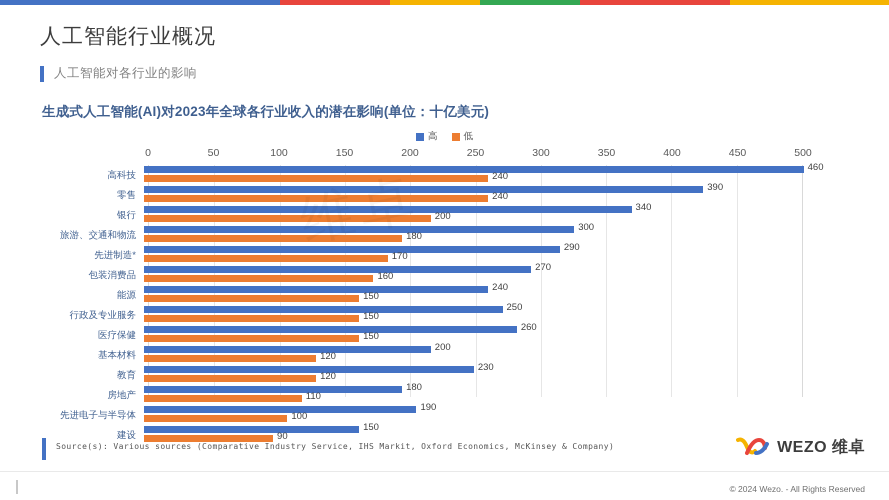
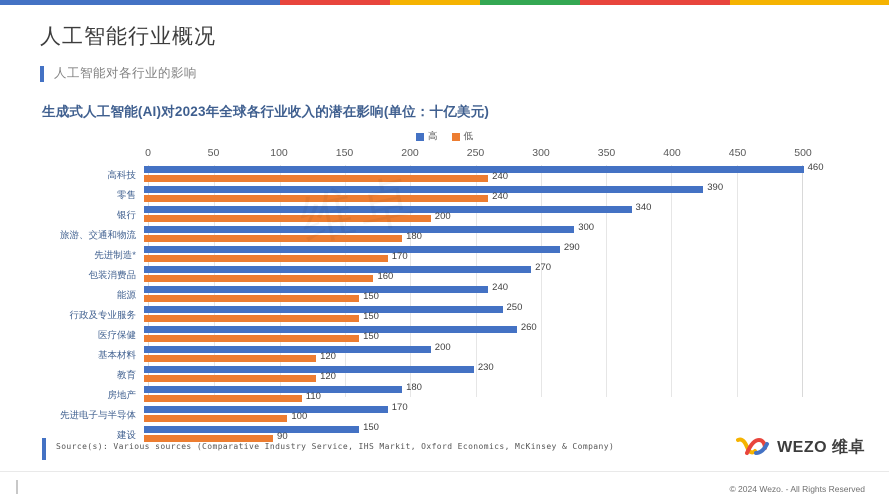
高/先进电子与半导体: 190 -> 170
